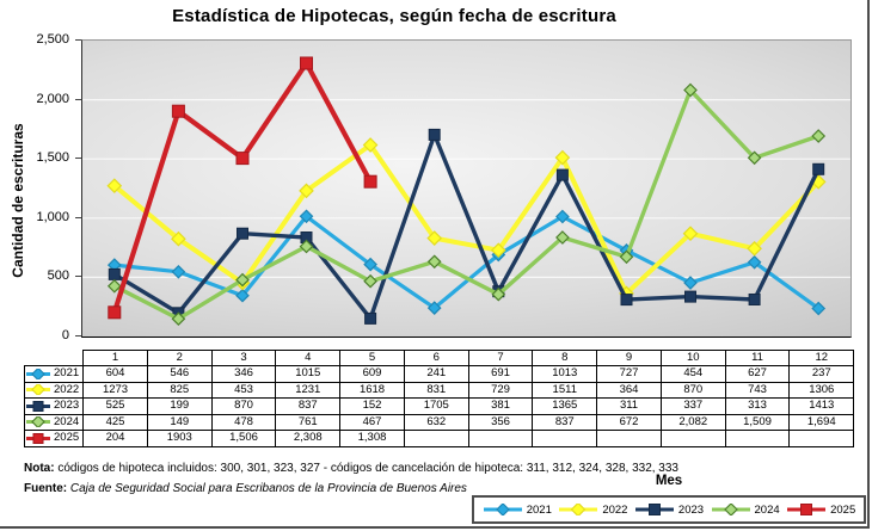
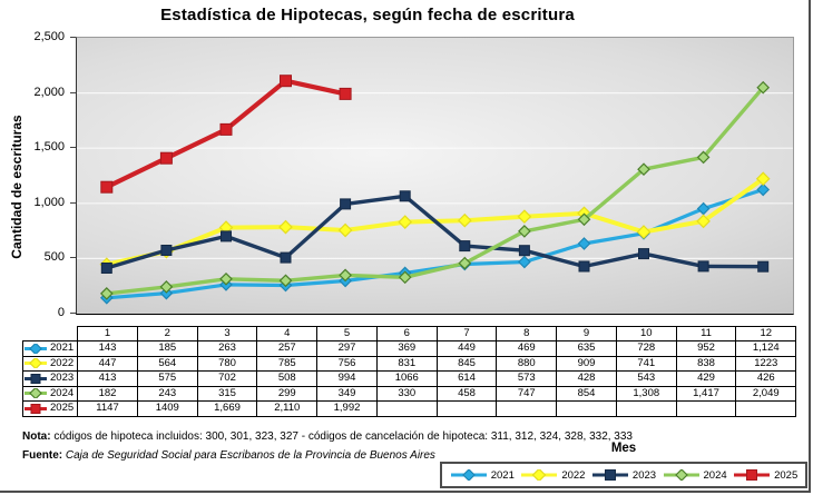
2021/1: 604 -> 143
2022/1: 1273 -> 447
2023/1: 525 -> 413
2024/1: 425 -> 182
2025/1: 204 -> 1147
2021/2: 546 -> 185
2022/2: 825 -> 564
2023/2: 199 -> 575
2024/2: 149 -> 243
2025/2: 1903 -> 1409
2021/3: 346 -> 263
2022/3: 453 -> 780
2023/3: 870 -> 702
2024/3: 478 -> 315
2025/3: 1,506 -> 1,669
2021/4: 1015 -> 257
2022/4: 1231 -> 785
2023/4: 837 -> 508
2024/4: 761 -> 299
2025/4: 2,308 -> 2,110
2021/5: 609 -> 297
2022/5: 1618 -> 756
2023/5: 152 -> 994
2024/5: 467 -> 349
2025/5: 1,308 -> 1,992
2021/6: 241 -> 369
2023/6: 1705 -> 1066
2024/6: 632 -> 330
2021/7: 691 -> 449
2022/7: 729 -> 845
2023/7: 381 -> 614
2024/7: 356 -> 458
2021/8: 1013 -> 469
2022/8: 1511 -> 880
2023/8: 1365 -> 573
2024/8: 837 -> 747
2021/9: 727 -> 635
2022/9: 364 -> 909
2023/9: 311 -> 428
2024/9: 672 -> 854
2021/10: 454 -> 728
2022/10: 870 -> 741
2023/10: 337 -> 543
2024/10: 2,082 -> 1,308
2021/11: 627 -> 952
2022/11: 743 -> 838
2023/11: 313 -> 429
2024/11: 1,509 -> 1,417
2021/12: 237 -> 1,124
2022/12: 1306 -> 1223
2023/12: 1413 -> 426
2024/12: 1,694 -> 2,049
